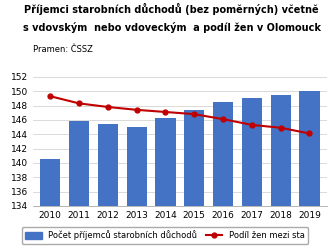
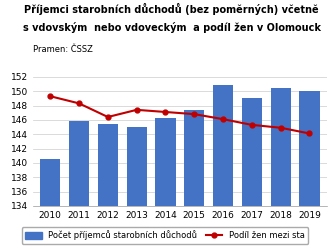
Podíl žen mezi sta/2012: 147.8 -> 146.4
Počet příjemců starobních důchodů/2016: 148.5 -> 150.8
Počet příjemců starobních důchodů/2018: 149.5 -> 150.4
